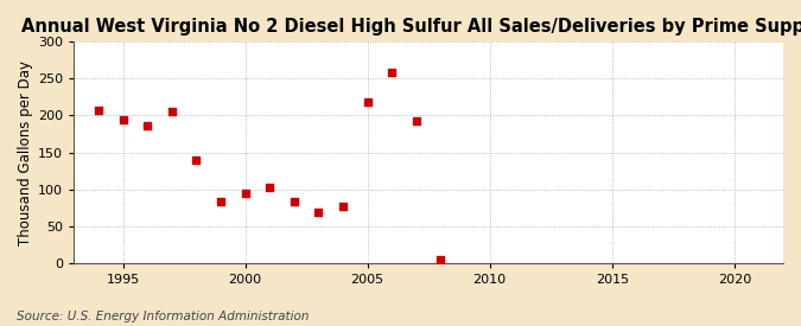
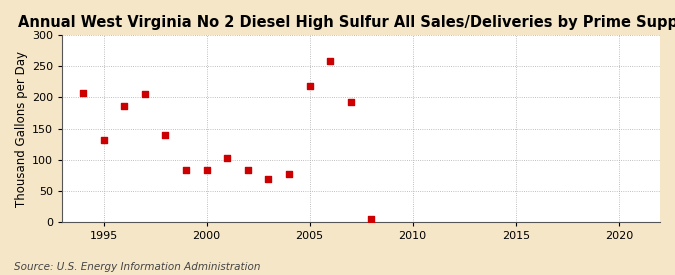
1995: 195 -> 132
2000: 95 -> 84
